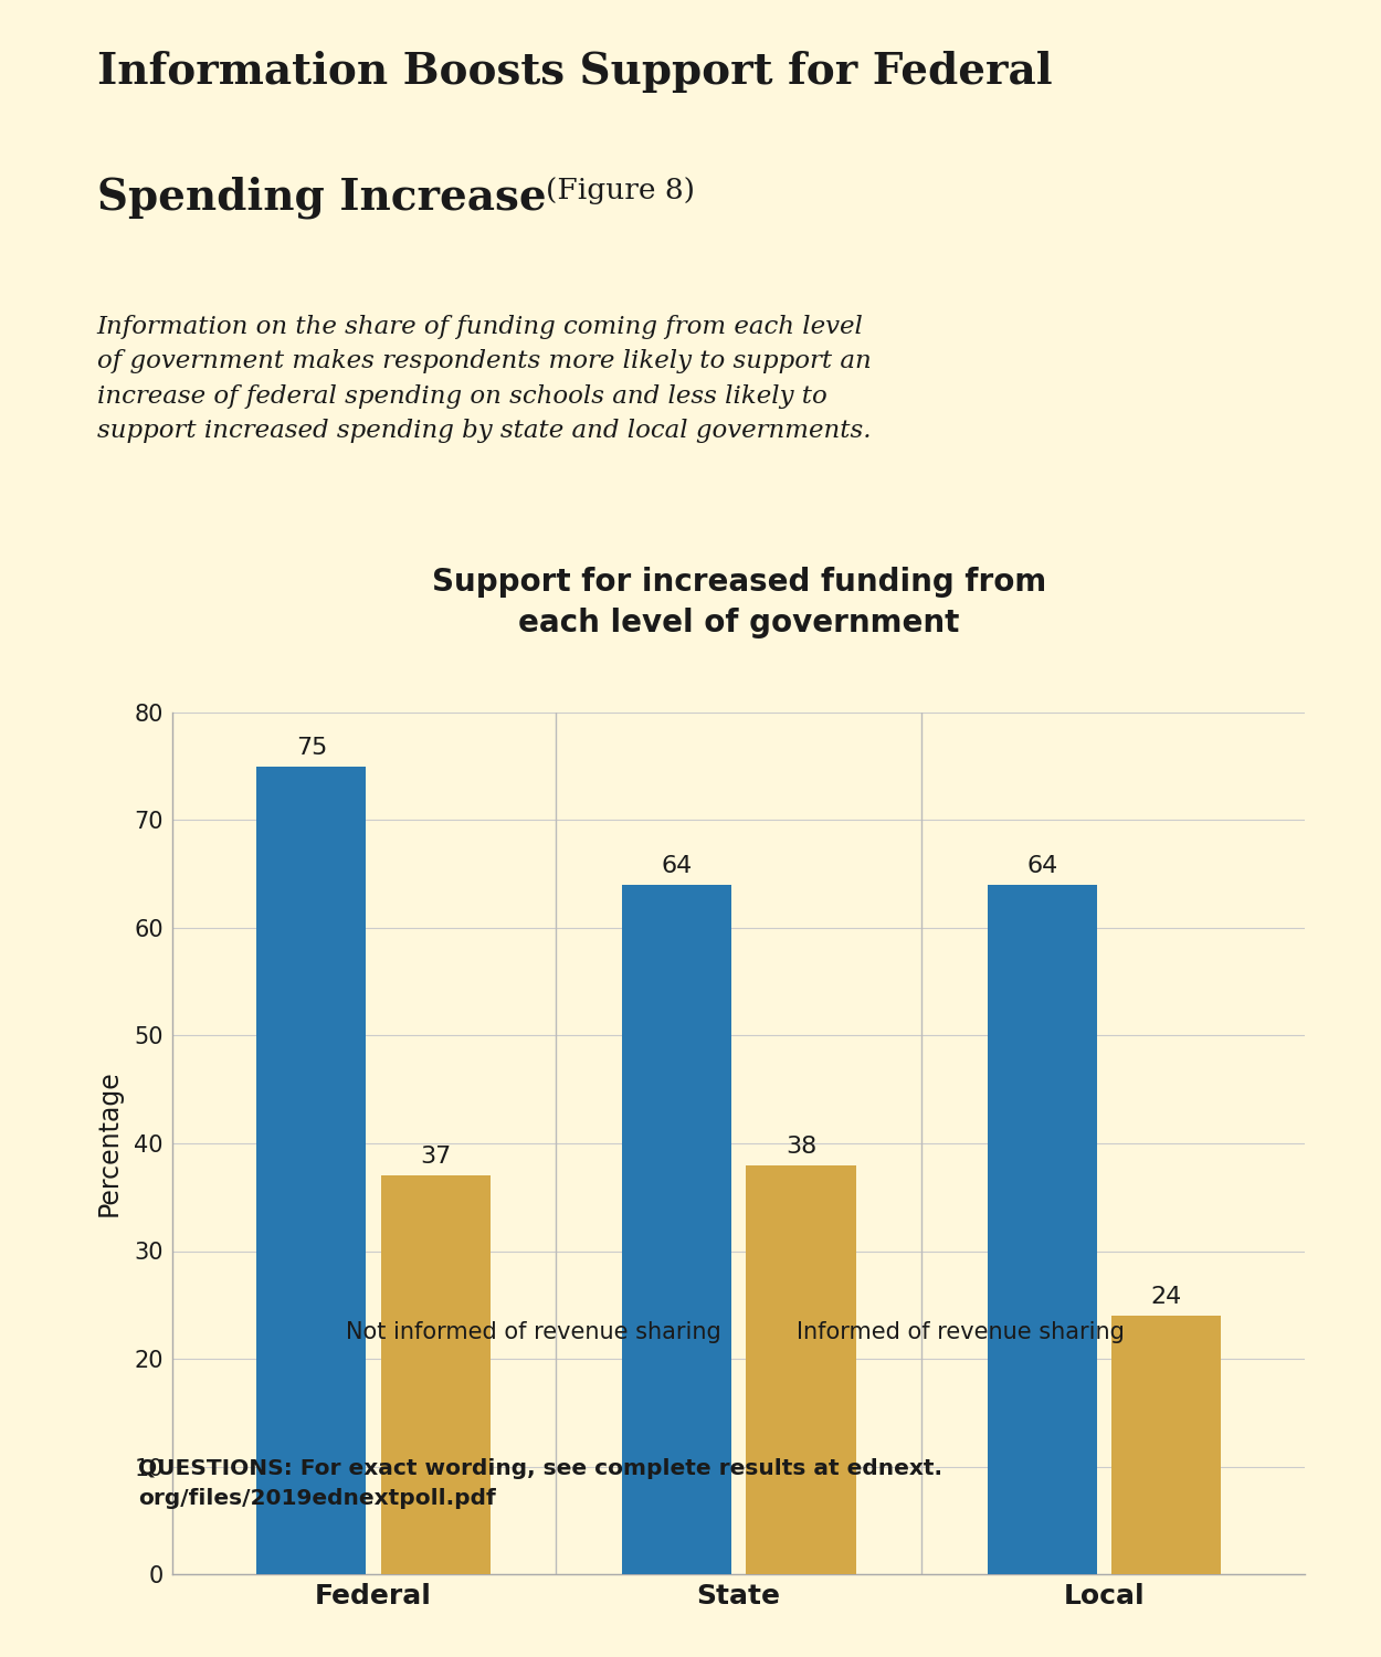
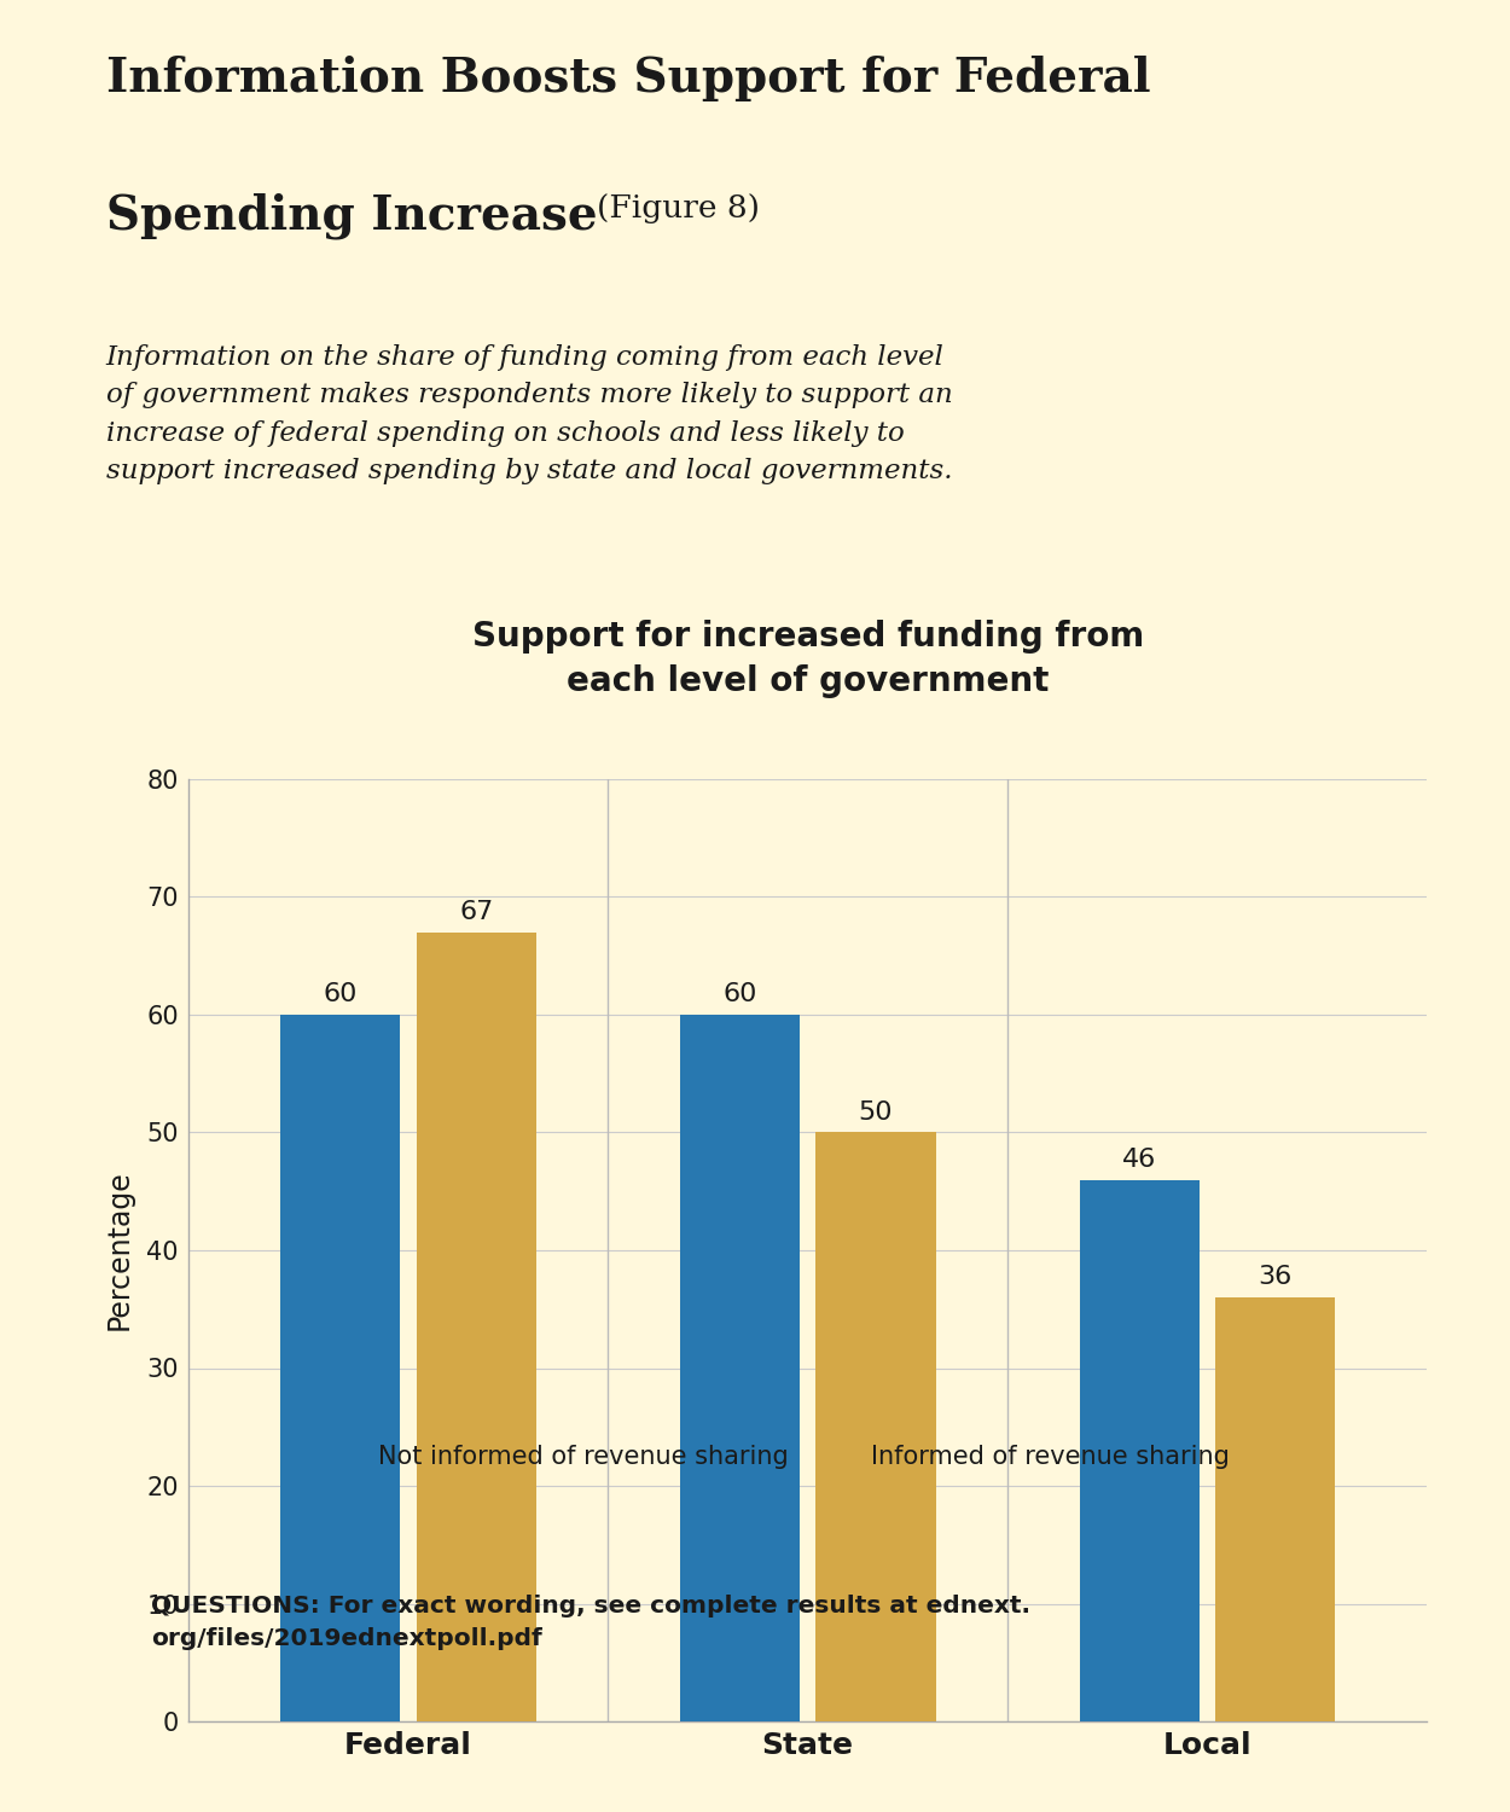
Not informed of revenue sharing/Federal: 75 -> 60
Informed of revenue sharing/Federal: 37 -> 67
Not informed of revenue sharing/State: 64 -> 60
Informed of revenue sharing/State: 38 -> 50
Not informed of revenue sharing/Local: 64 -> 46
Informed of revenue sharing/Local: 24 -> 36
